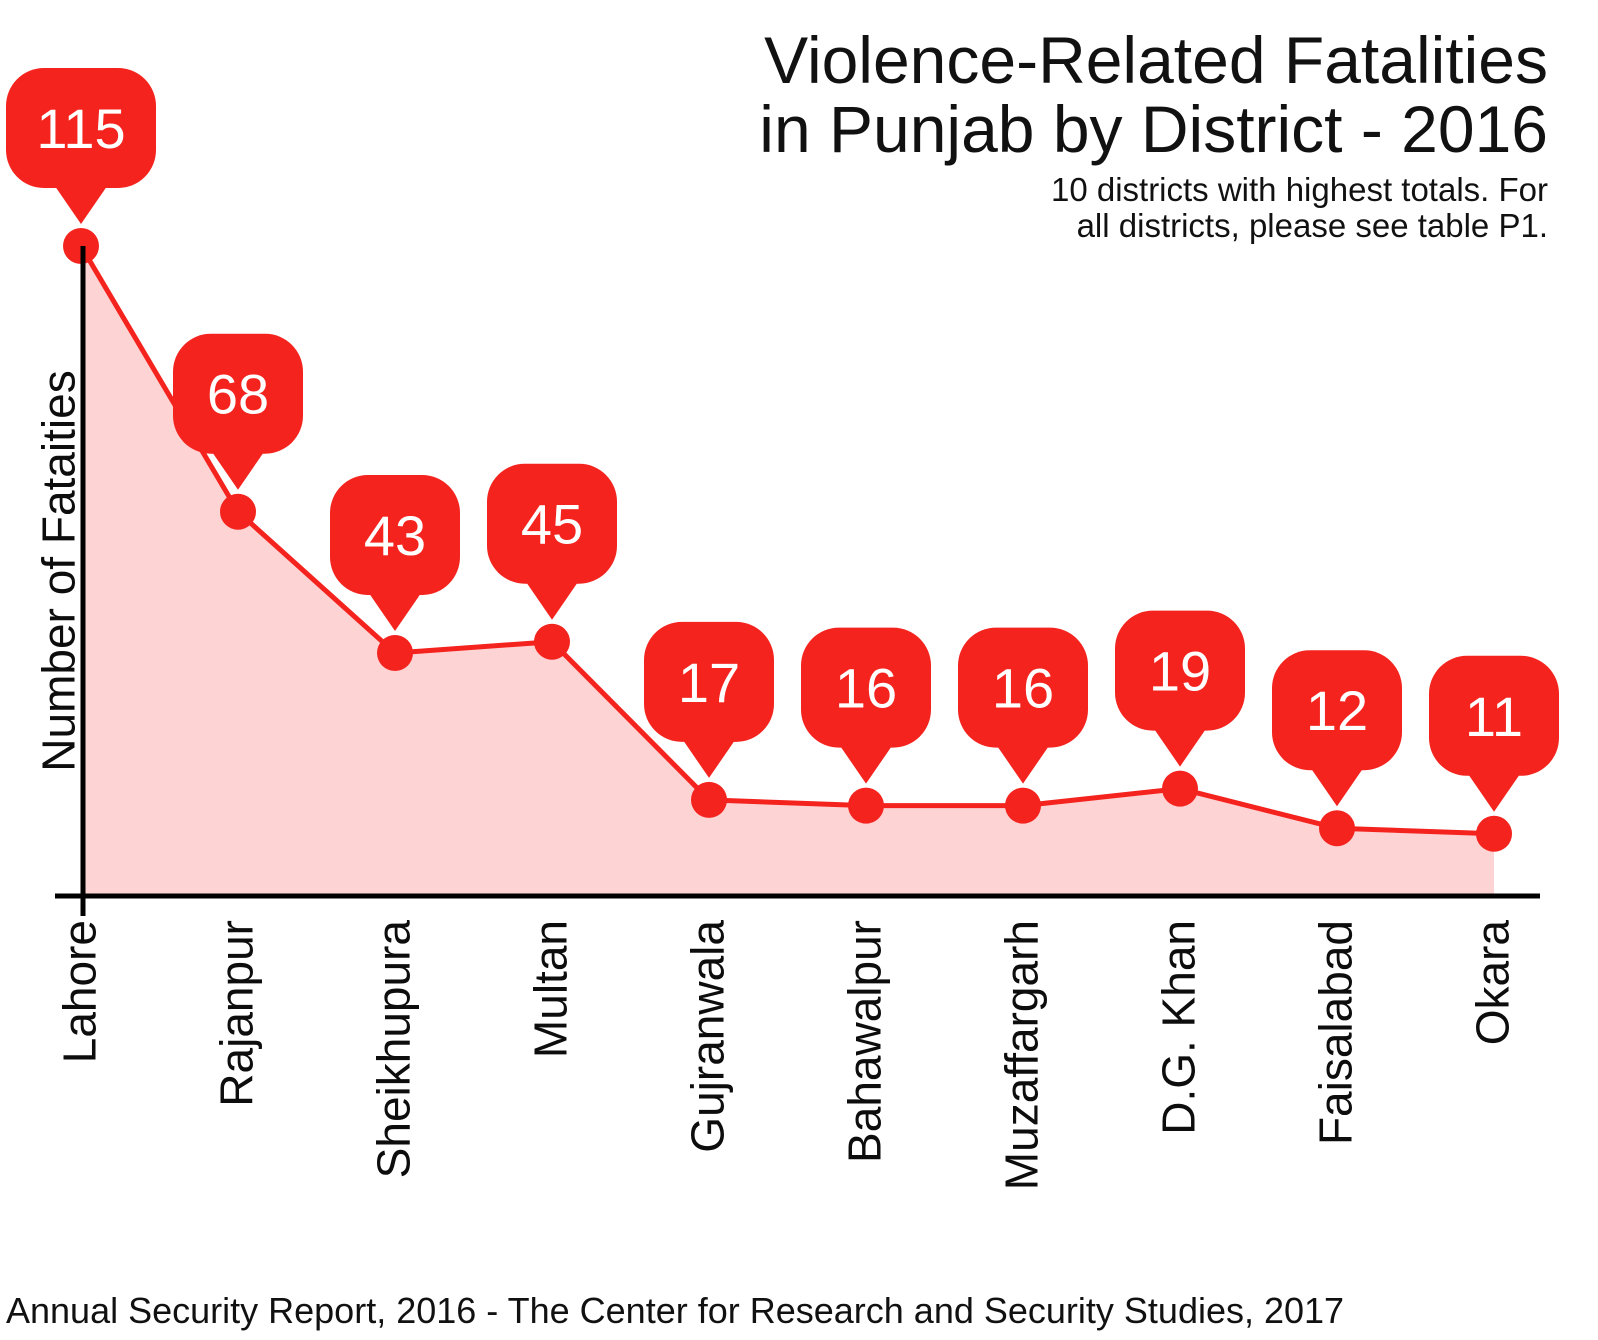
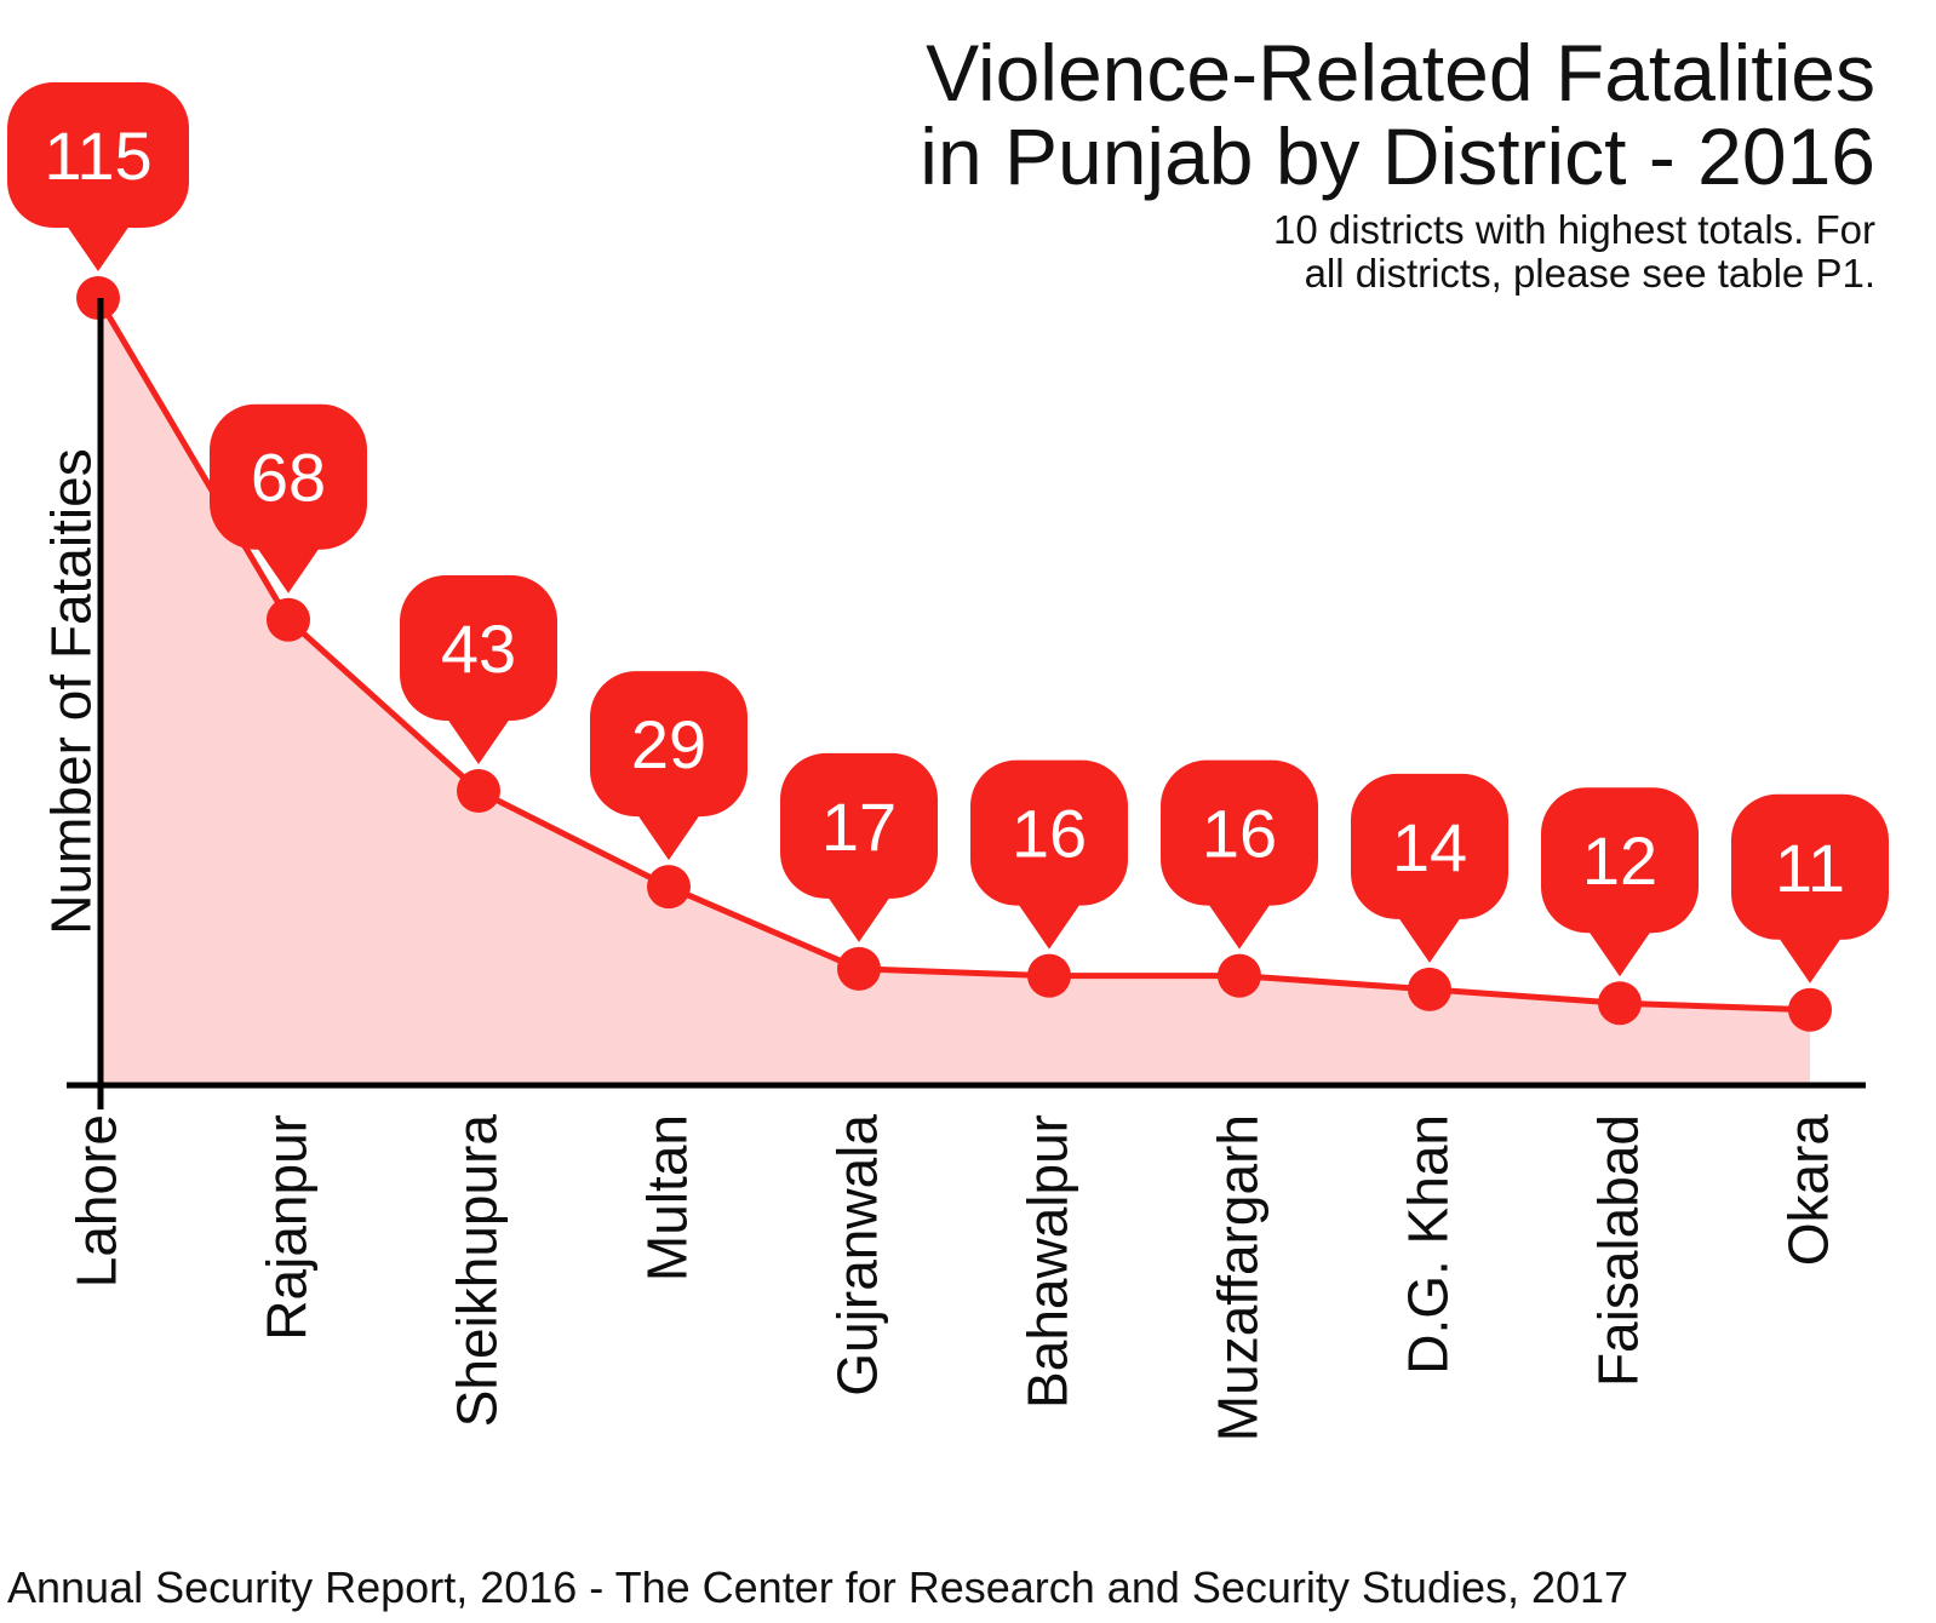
Multan: 45 -> 29
D.G. Khan: 19 -> 14
